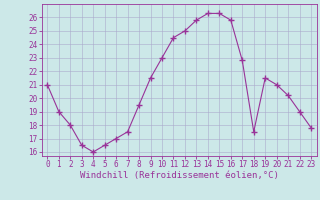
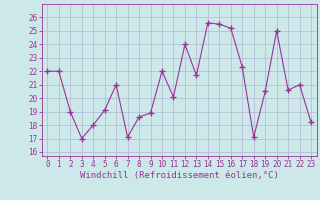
0: 21.0 -> 22.0
1: 19.0 -> 22.0
2: 18.0 -> 19.0
3: 16.5 -> 17.0
4: 16.0 -> 18.0
5: 16.5 -> 19.1
6: 17.0 -> 21.0
7: 17.5 -> 17.1
8: 19.5 -> 18.6
9: 21.5 -> 18.9
10: 23.0 -> 22.0
11: 24.5 -> 20.1
12: 25.0 -> 24.0
13: 25.8 -> 21.7
14: 26.3 -> 25.6
15: 26.3 -> 25.5
16: 25.8 -> 25.2
17: 22.8 -> 22.3
18: 17.5 -> 17.1
19: 21.5 -> 20.5
20: 21.0 -> 25.0
21: 20.2 -> 20.6
22: 19.0 -> 21.0
23: 17.8 -> 18.2
